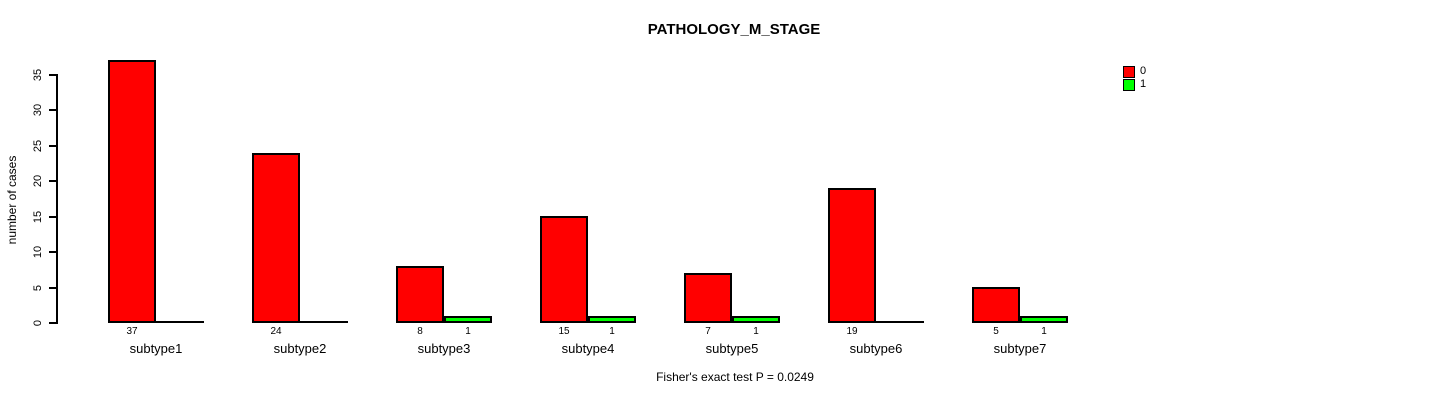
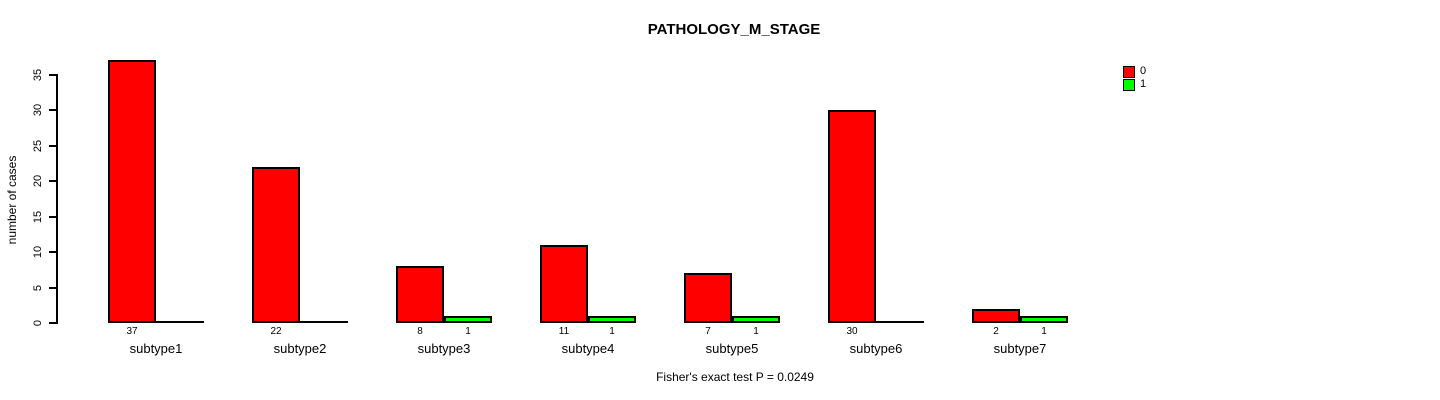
0/subtype2: 24 -> 22
0/subtype4: 15 -> 11
0/subtype6: 19 -> 30
0/subtype7: 5 -> 2
